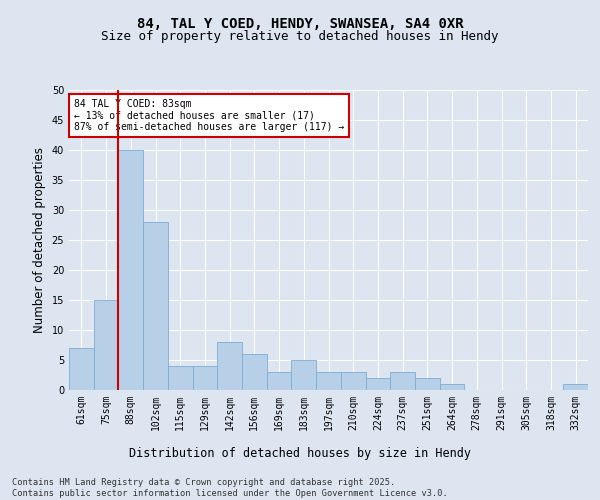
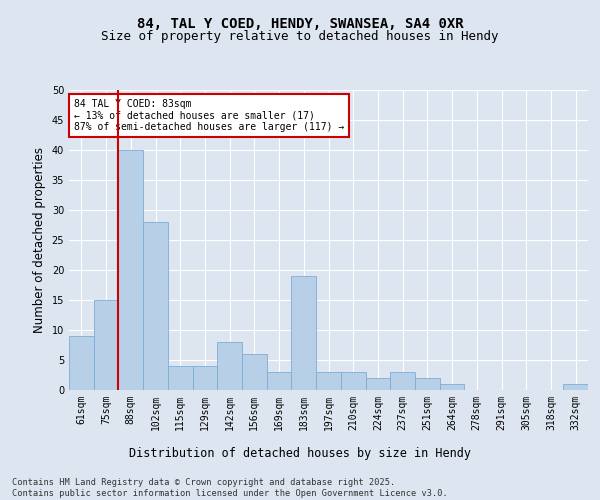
61sqm: 7 -> 9
183sqm: 5 -> 19
